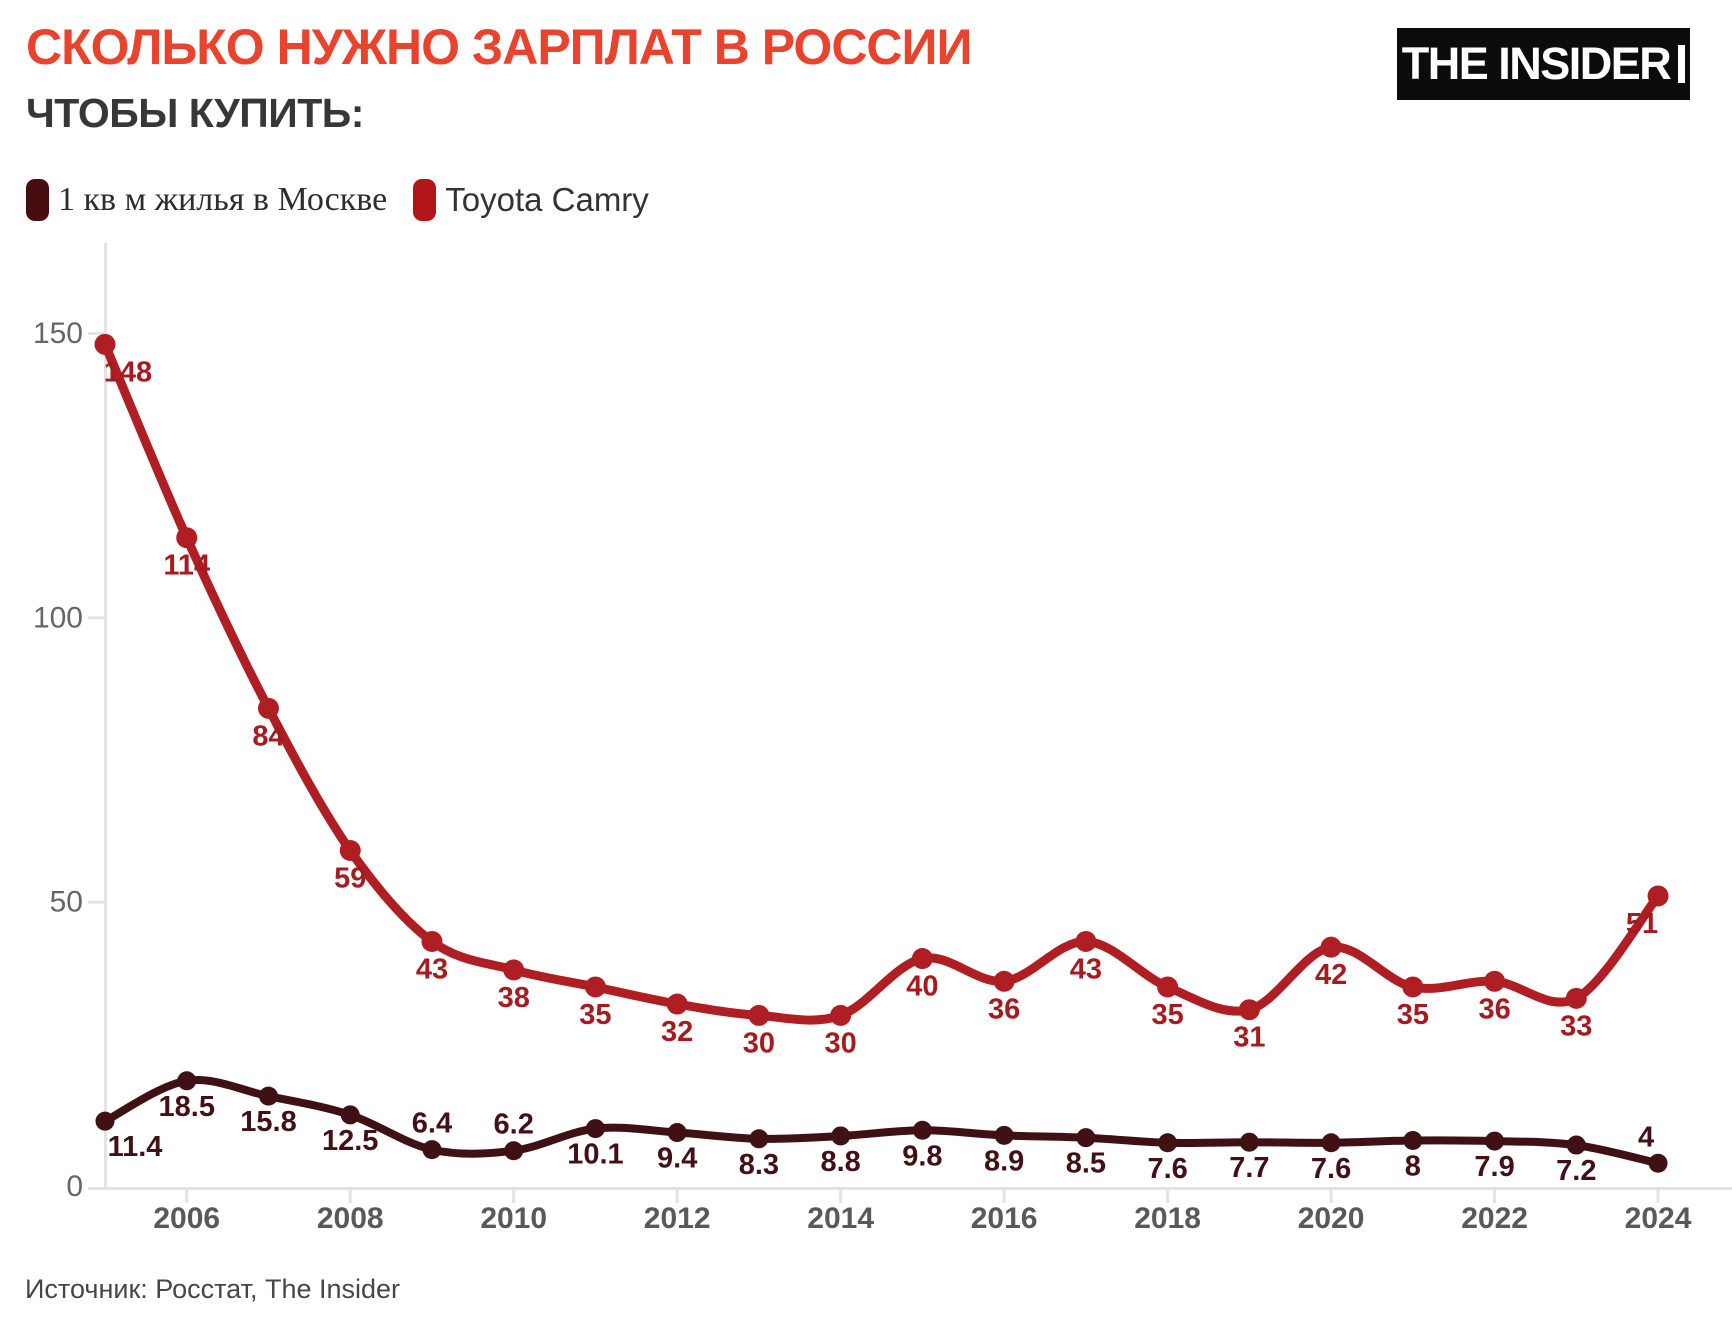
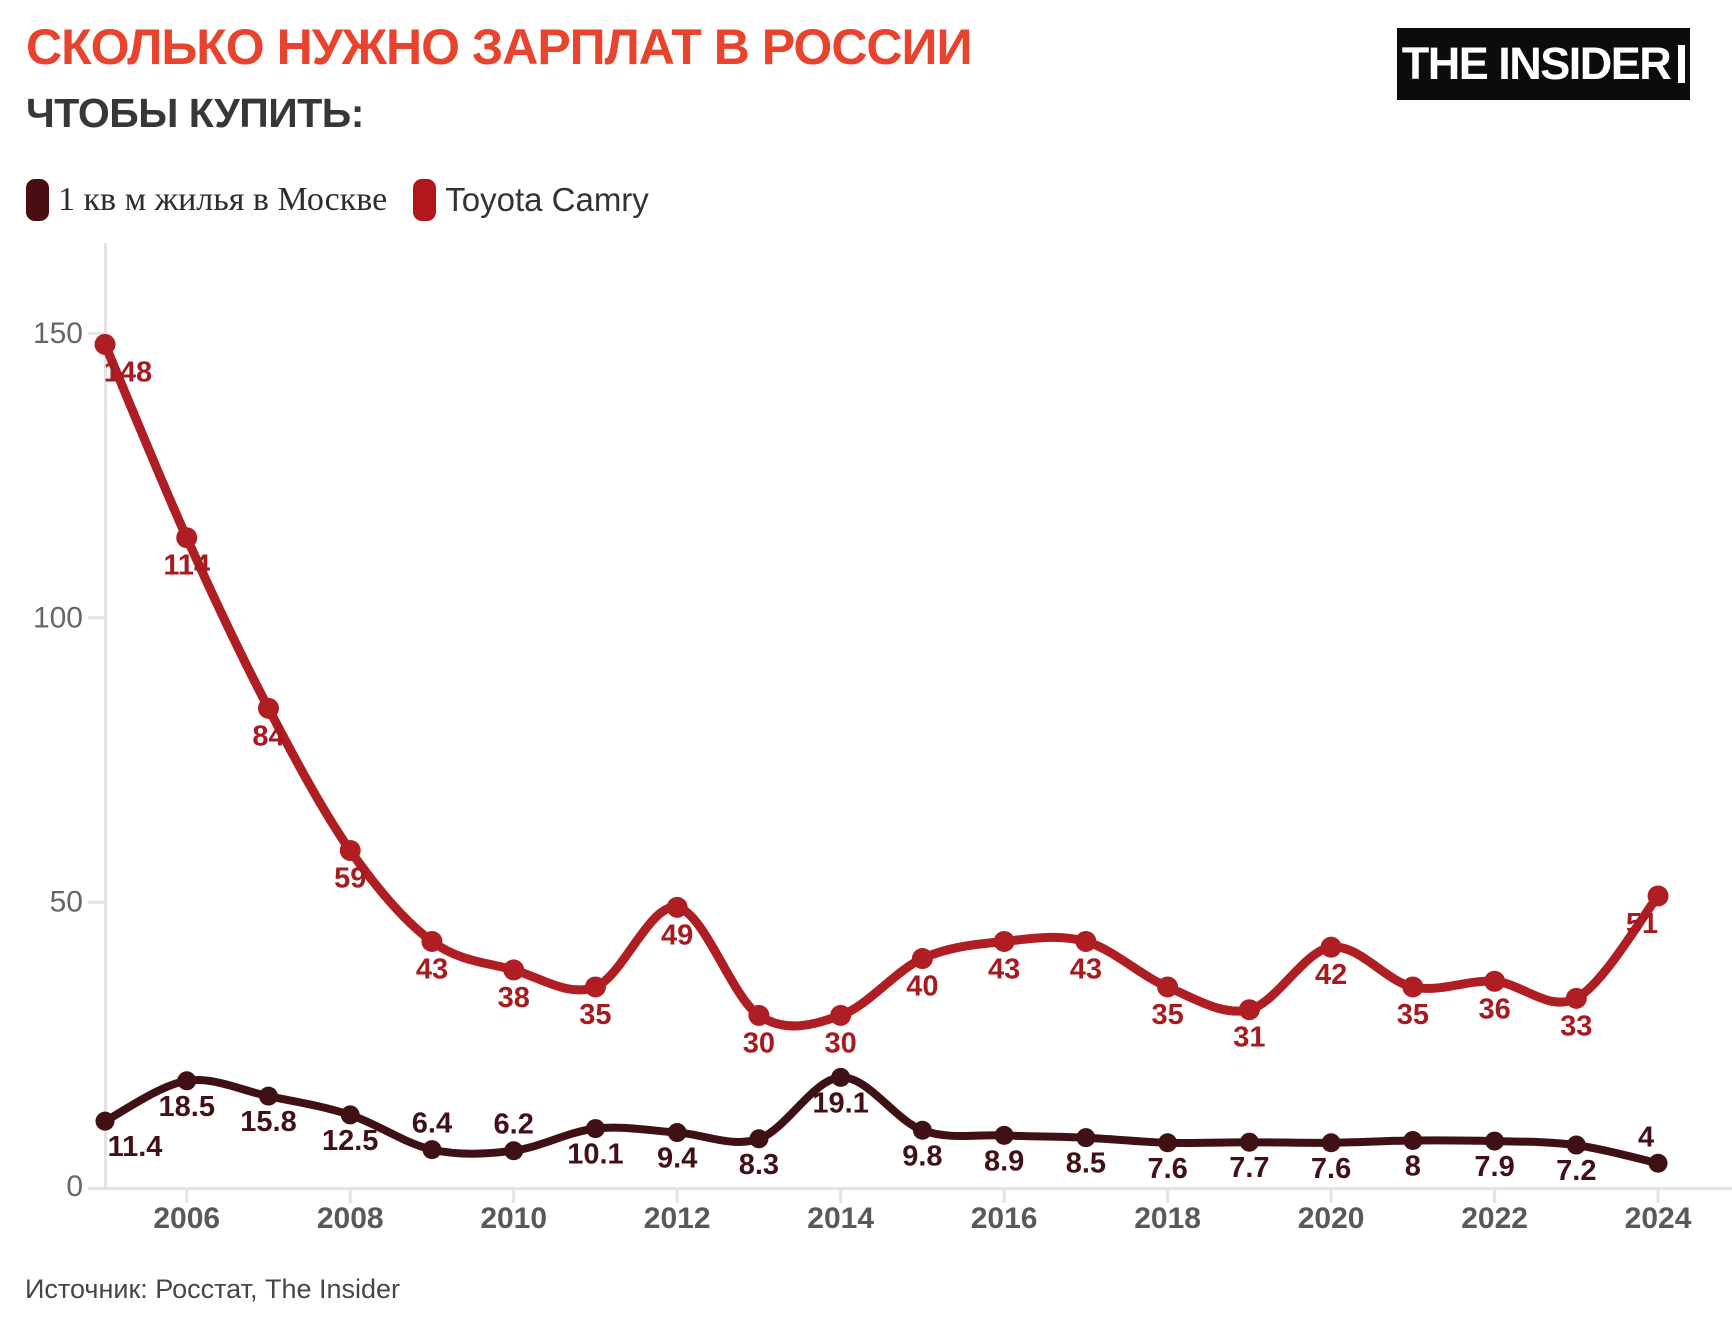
Toyota Camry/2012: 32 -> 49
1 кв м жилья в Москве/2014: 8.8 -> 19.1
Toyota Camry/2016: 36 -> 43
